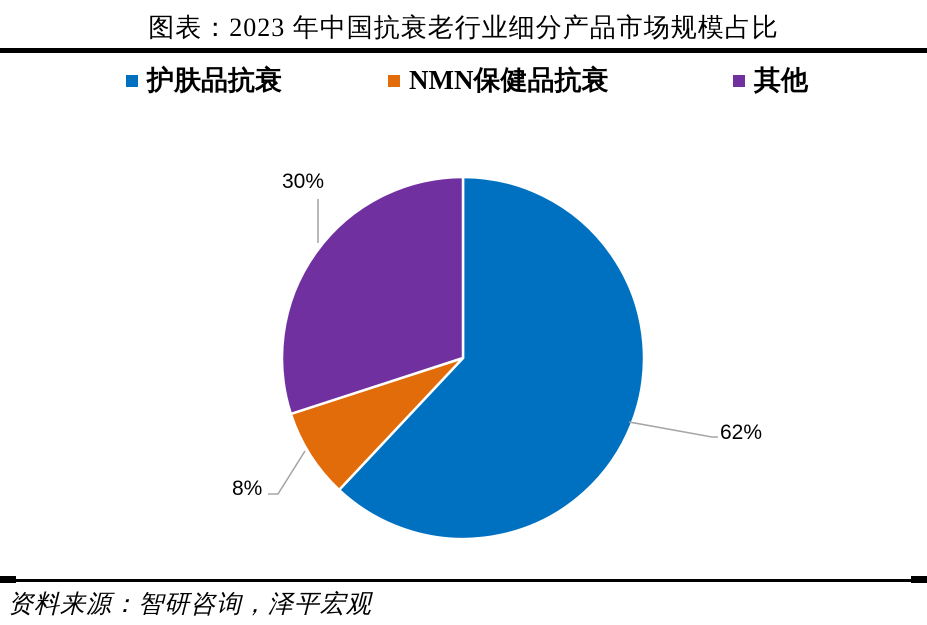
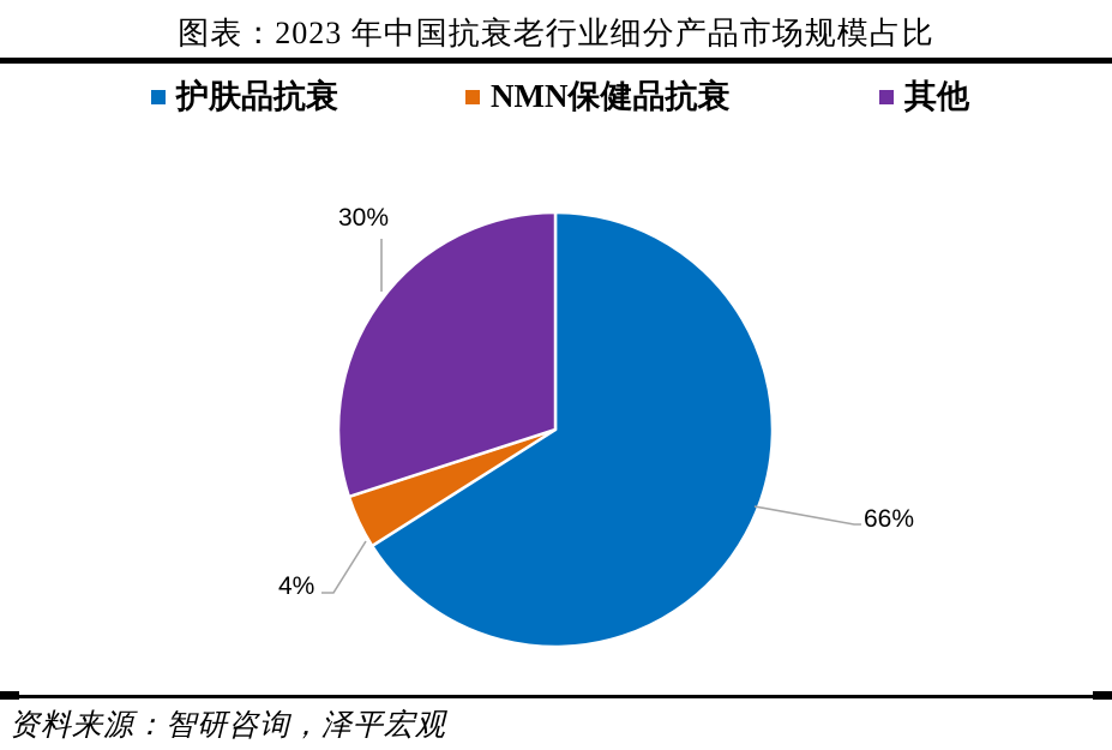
护肤品抗衰: 62% -> 66%
NMN保健品抗衰: 8% -> 4%
